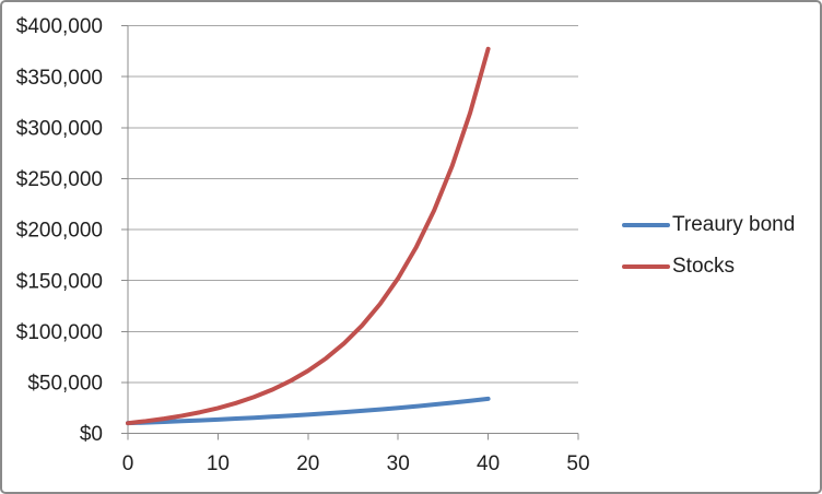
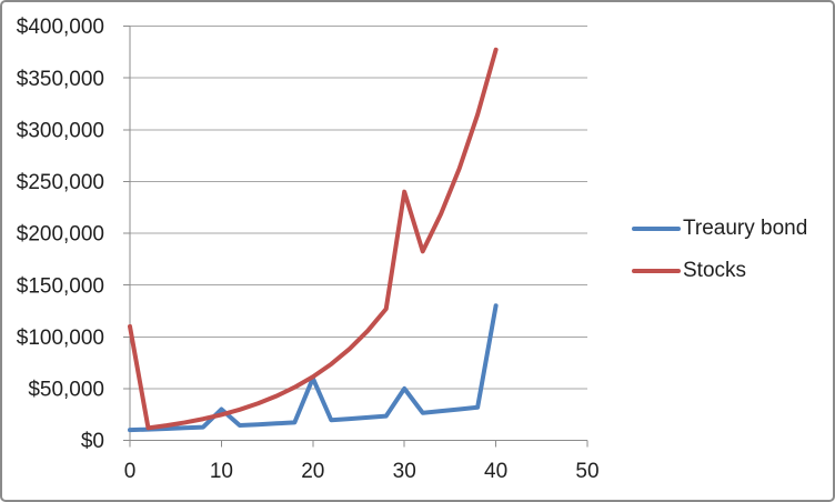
Stocks/0: $10000 -> $110000
Treaury bond/10: $10000 -> $30000
Treaury bond/20: $20000 -> $60000
Treaury bond/30: $20000 -> $50000
Stocks/30: $150000 -> $240000
Treaury bond/40: $30000 -> $130000
